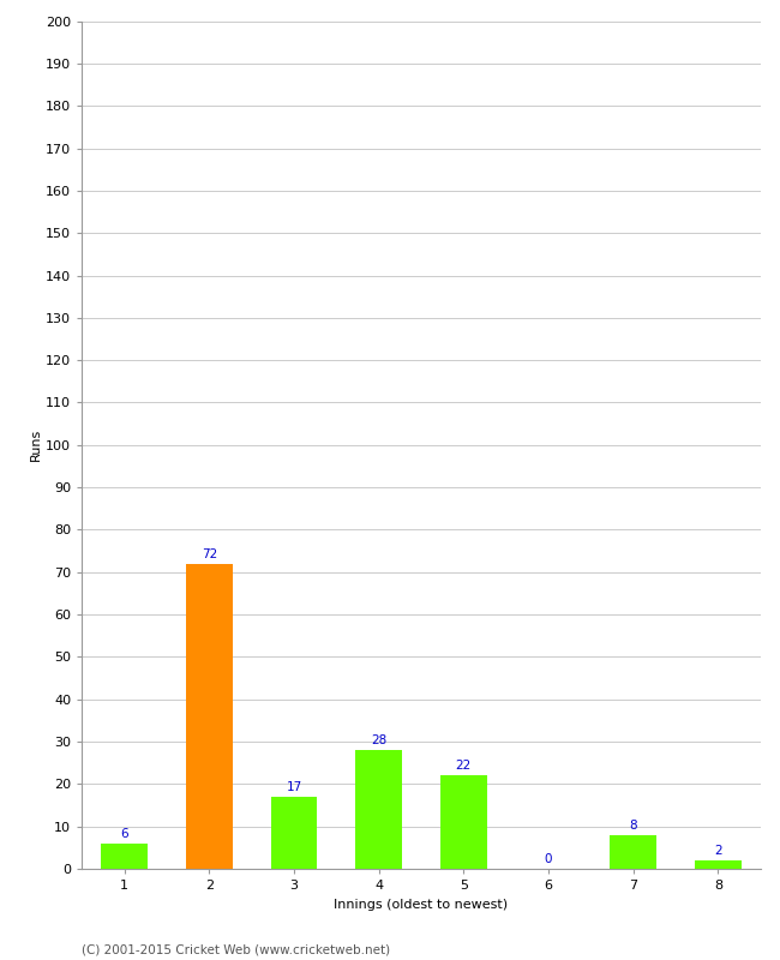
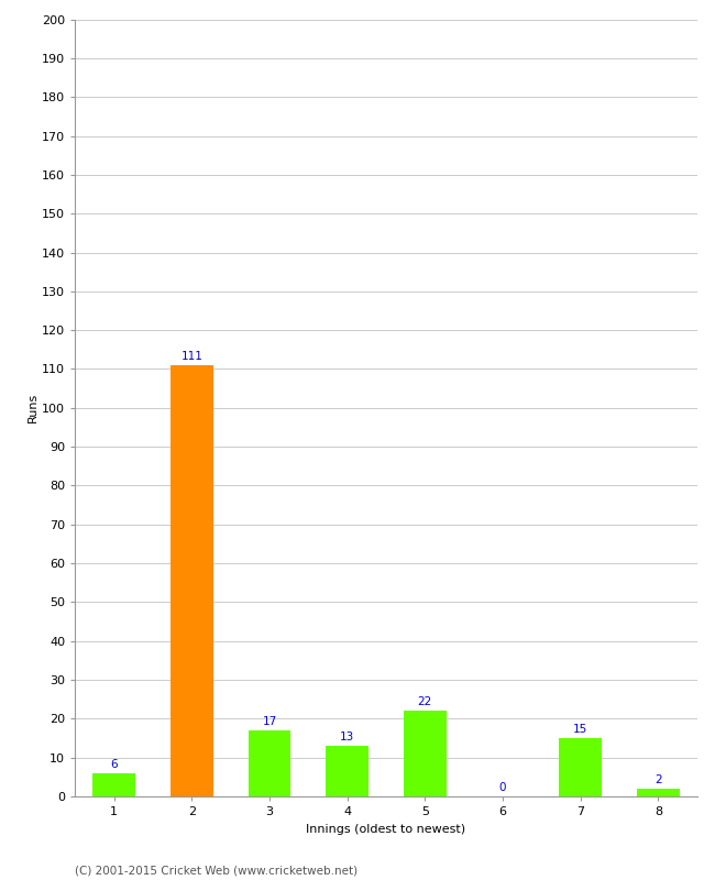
2: 72 -> 111
4: 28 -> 13
7: 8 -> 15
